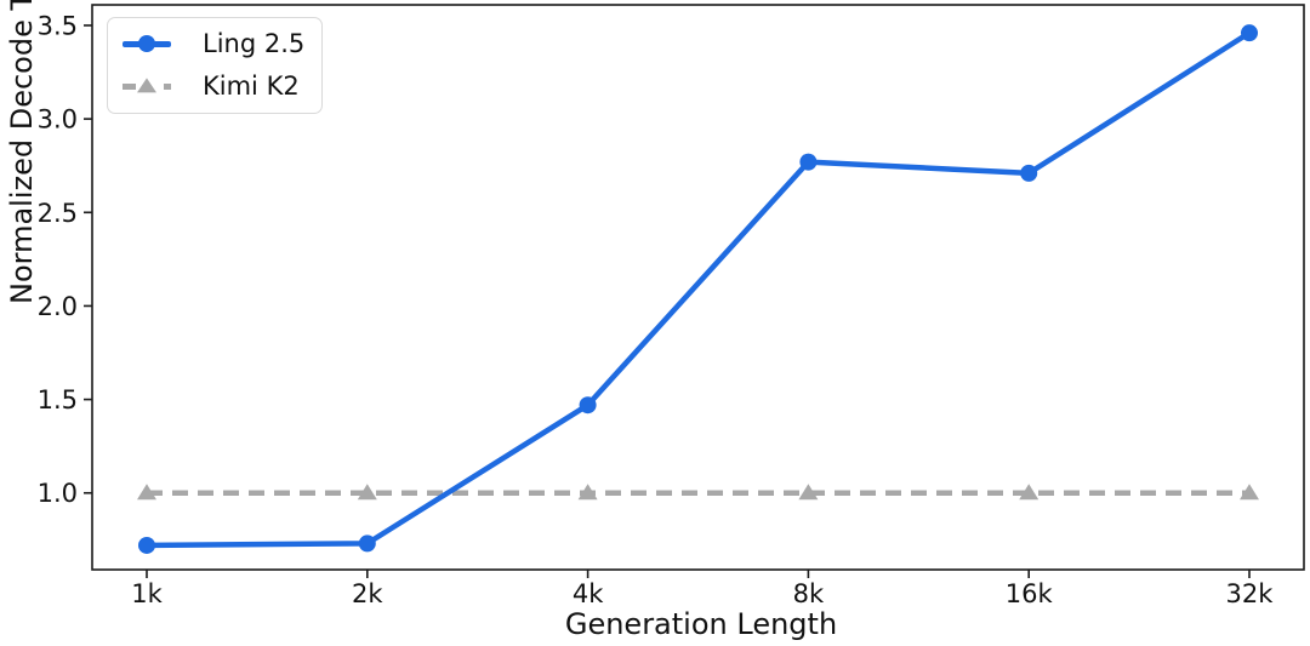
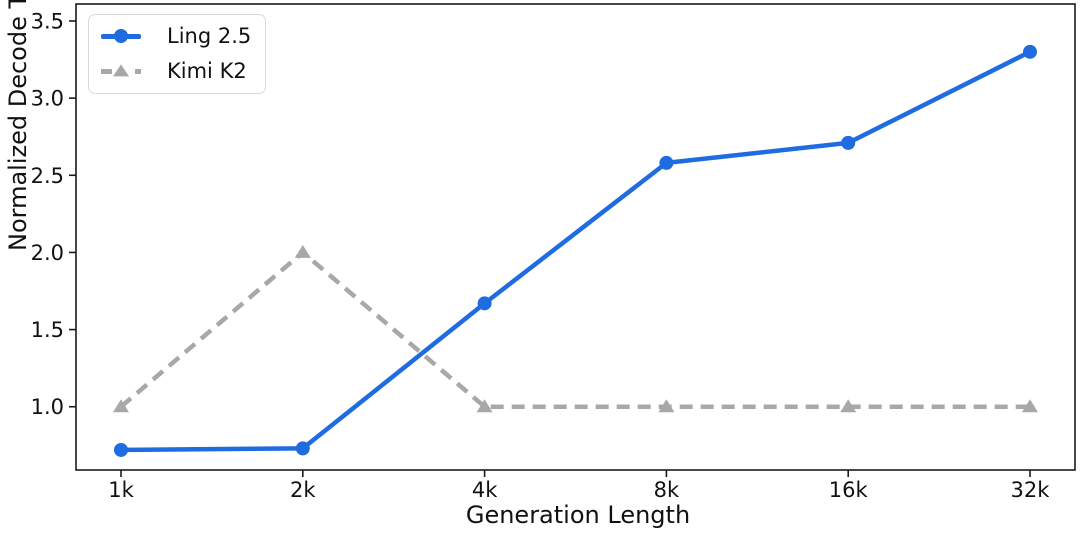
Kimi K2/2k: 1 -> 2
Ling 2.5/4k: 1.47 -> 1.67
Ling 2.5/8k: 2.77 -> 2.58
Ling 2.5/32k: 3.46 -> 3.30
